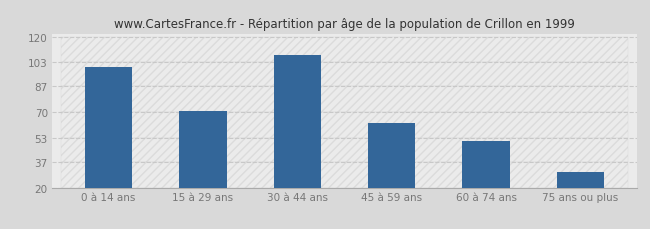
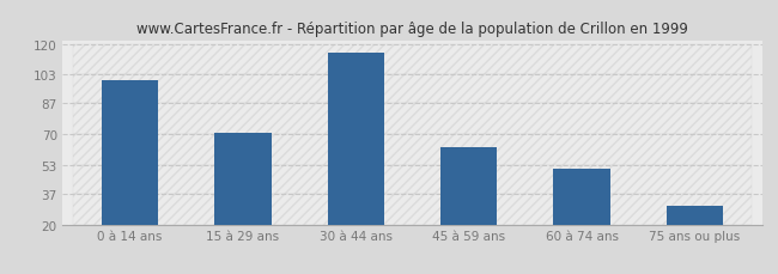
30 à 44 ans: 108 -> 115
